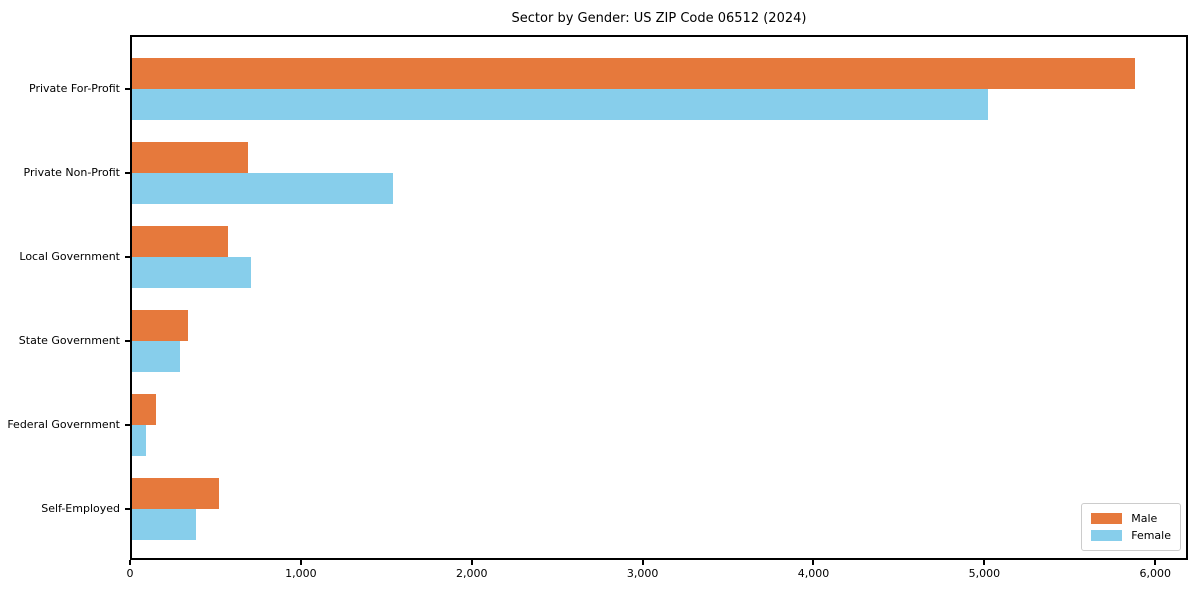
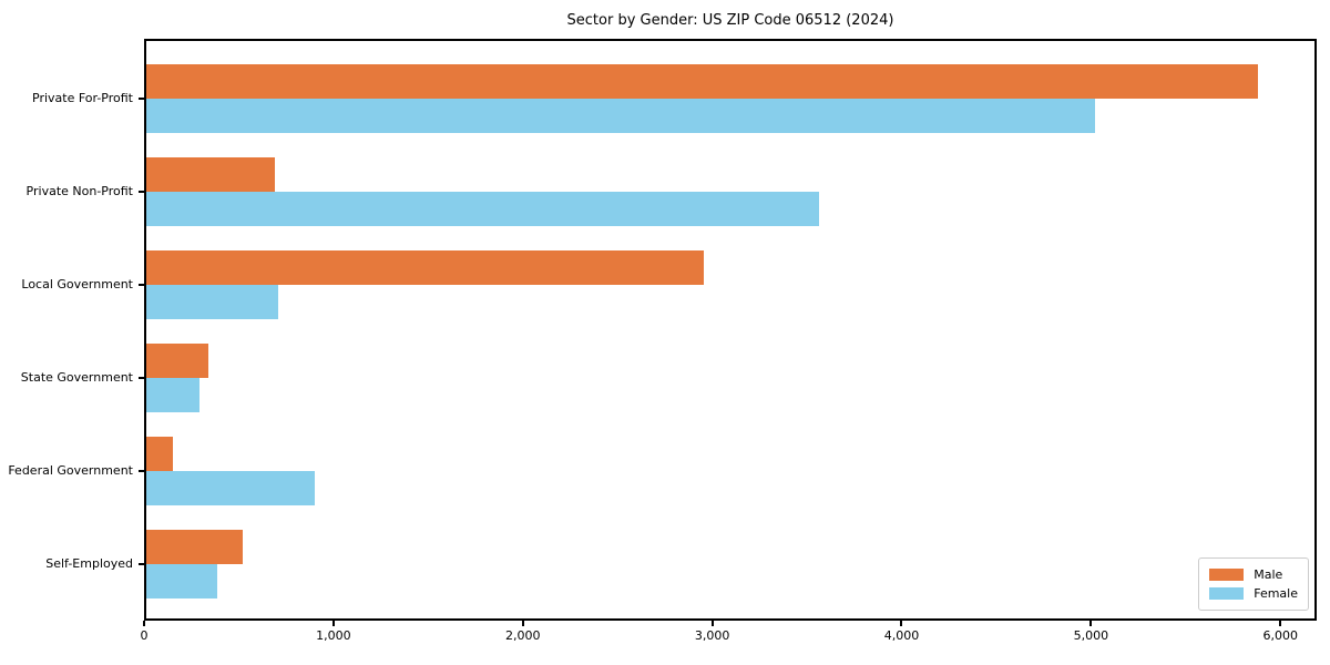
Female/Private Non-Profit: 1530 -> 3560
Male/Local Government: 560 -> 2950
Female/Federal Government: 80 -> 890
